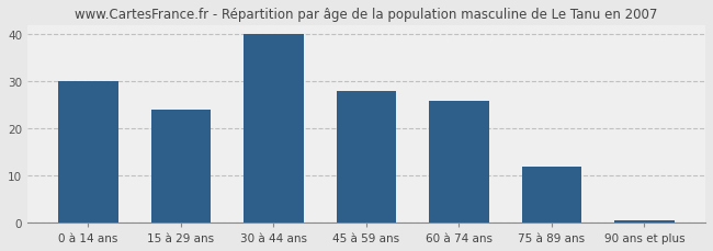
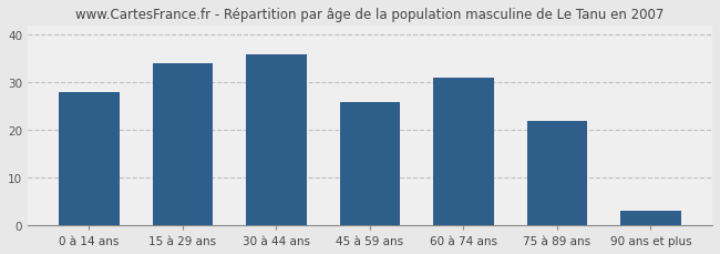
0 à 14 ans: 30.0 -> 28.0
15 à 29 ans: 24.0 -> 34.0
30 à 44 ans: 40.0 -> 36.0
45 à 59 ans: 28.0 -> 26.0
60 à 74 ans: 26.0 -> 31.0
75 à 89 ans: 12.0 -> 22.0
90 ans et plus: 0.5 -> 3.0
